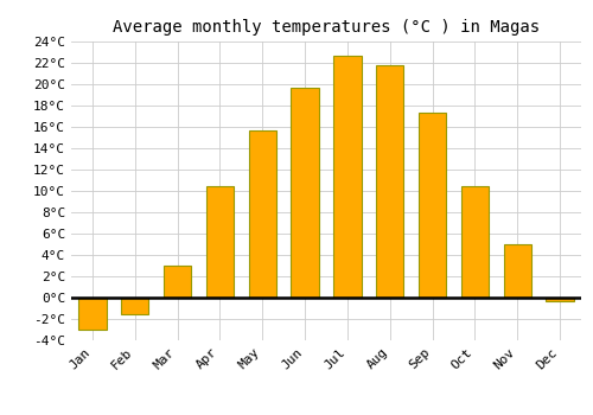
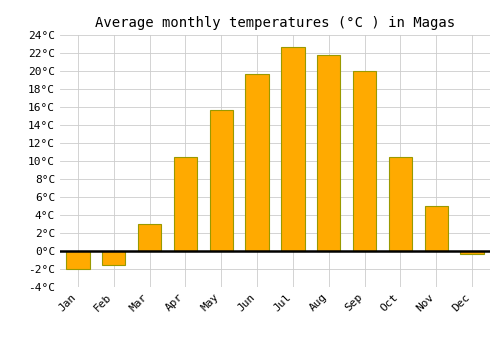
Jan: -3.0°C -> -2.0°C
Sep: 17.3°C -> 20.0°C
